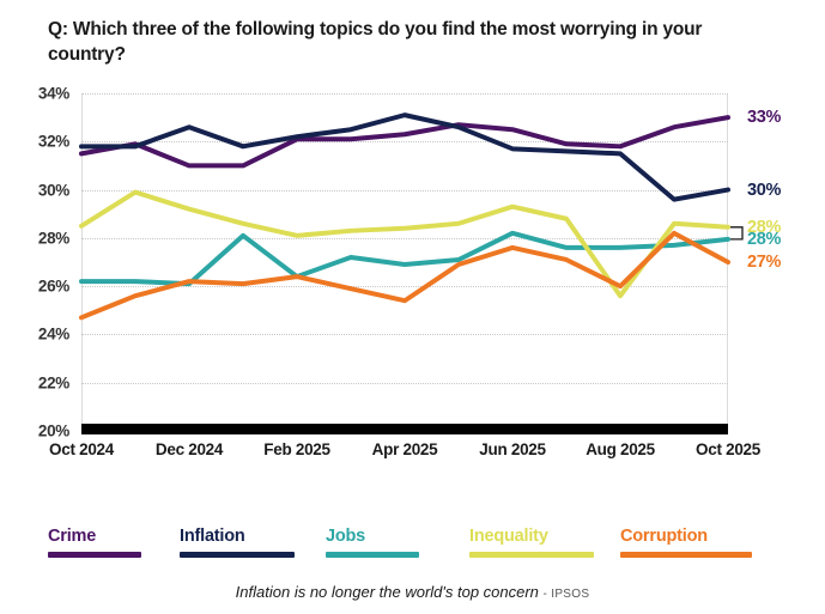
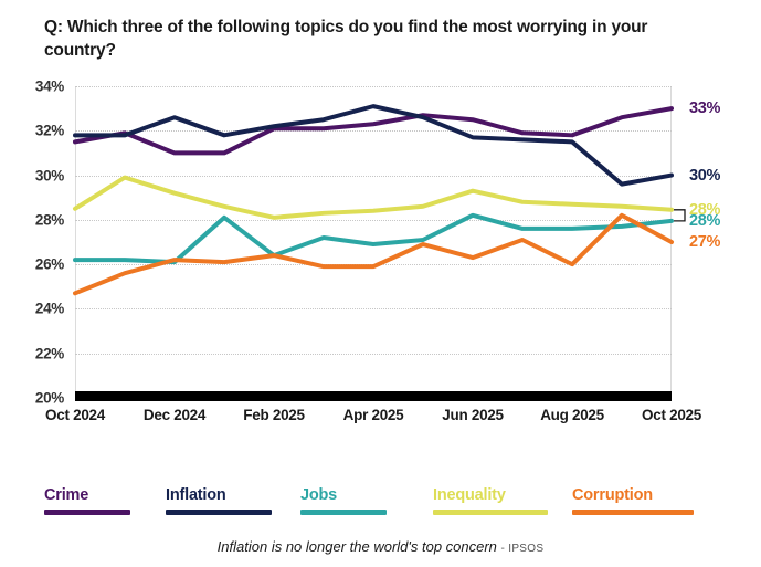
Corruption/Apr 2025: 25.4% -> 25.9%
Corruption/Jun 2025: 27.6% -> 26.3%
Inequality/Aug 2025: 25.6% -> 28.7%
